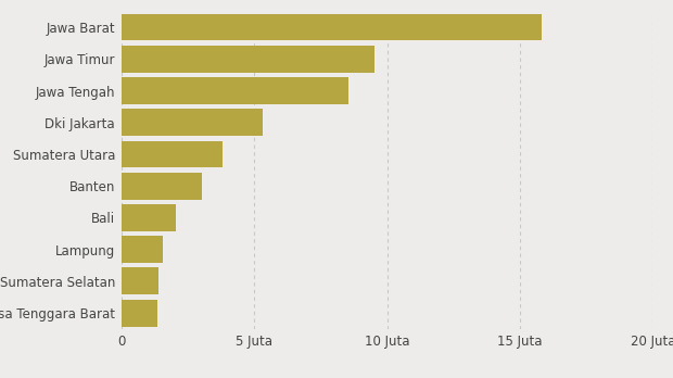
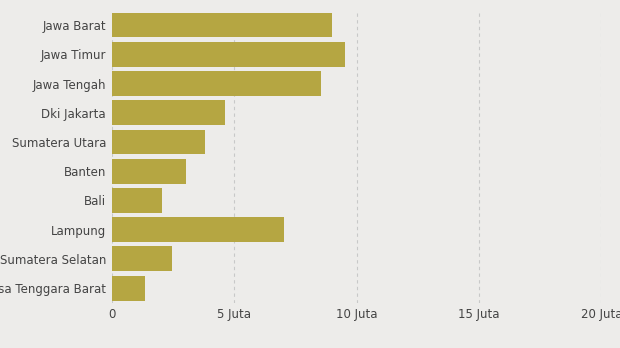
Jawa Barat: 15.80 Juta -> 9.00 Juta
Dki Jakarta: 5.32 Juta -> 4.65 Juta
Lampung: 1.55 Juta -> 7.05 Juta
Sumatera Selatan: 1.42 Juta -> 2.45 Juta
